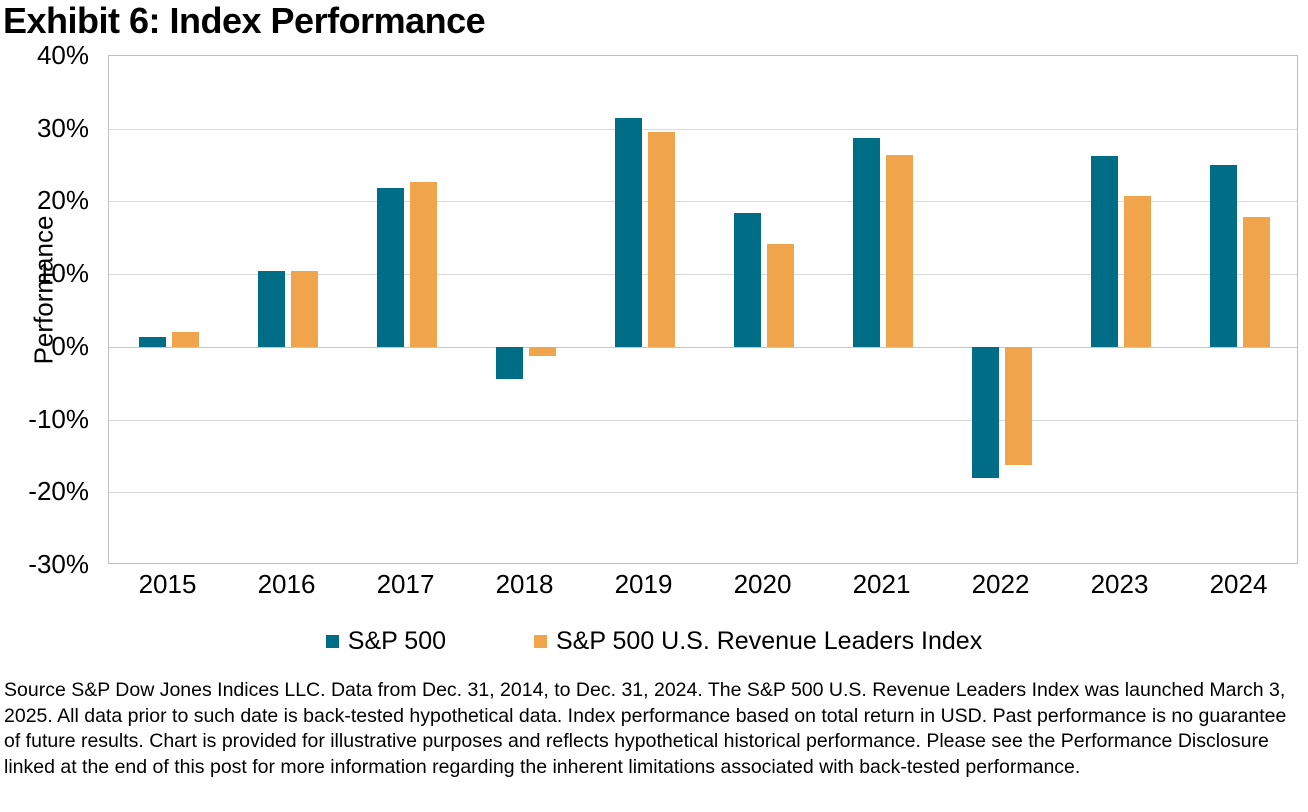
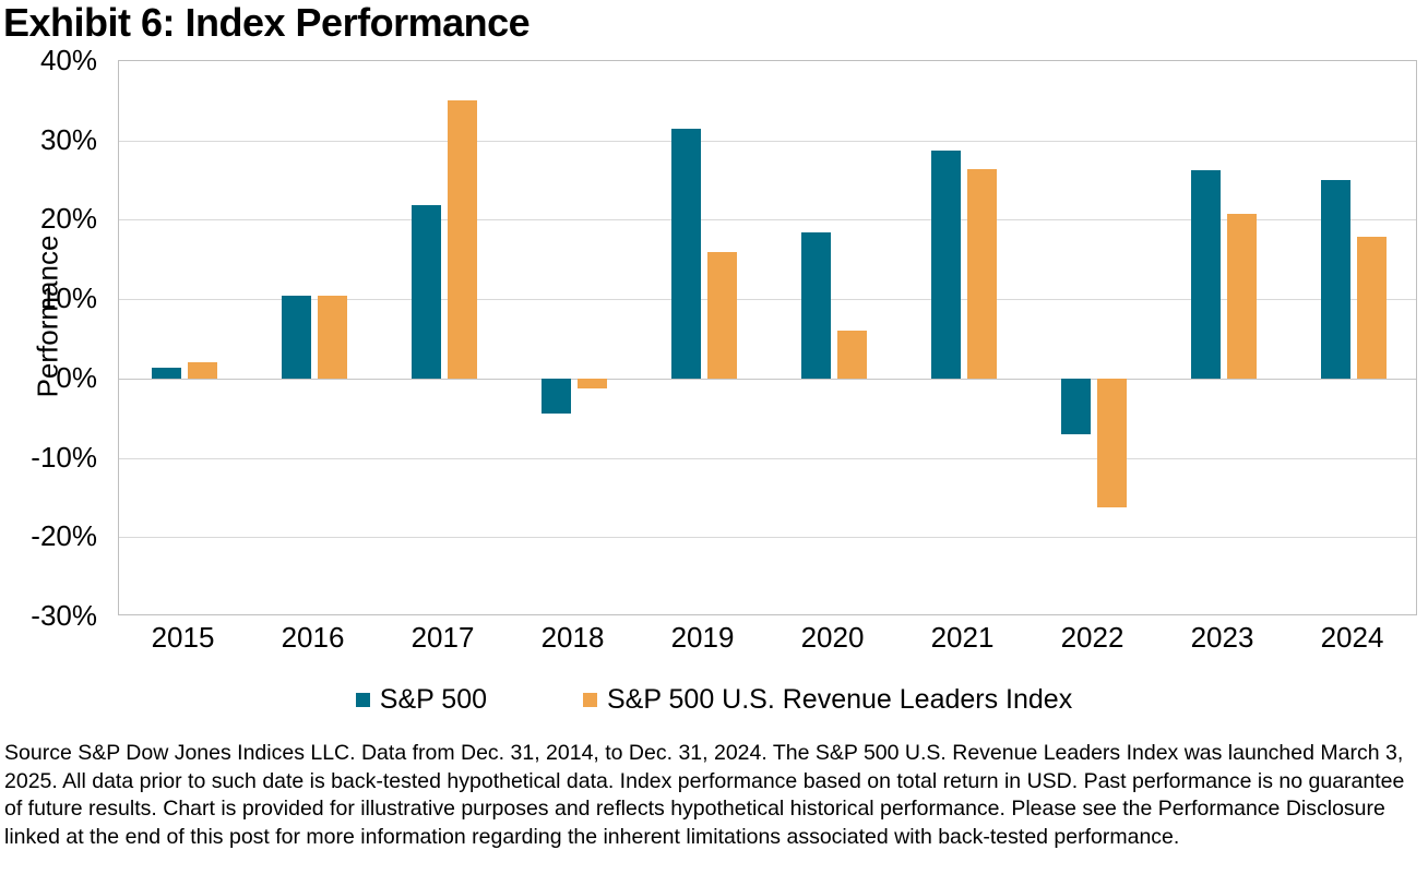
S&P 500 U.S. Revenue Leaders Index/2017: 23% -> 35%
S&P 500 U.S. Revenue Leaders Index/2019: 30% -> 16%
S&P 500 U.S. Revenue Leaders Index/2020: 14% -> 6%
S&P 500/2022: -18% -> -7%
